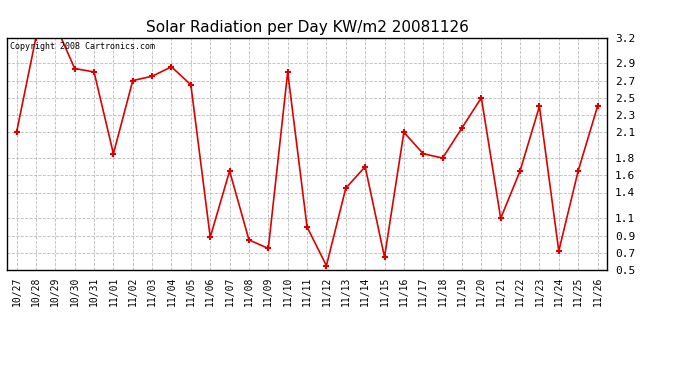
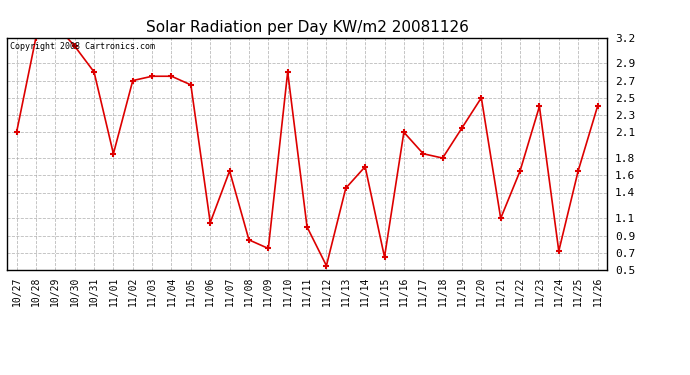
10/30: 2.84 -> 3.10
11/04: 2.86 -> 2.75
11/06: 0.88 -> 1.05
